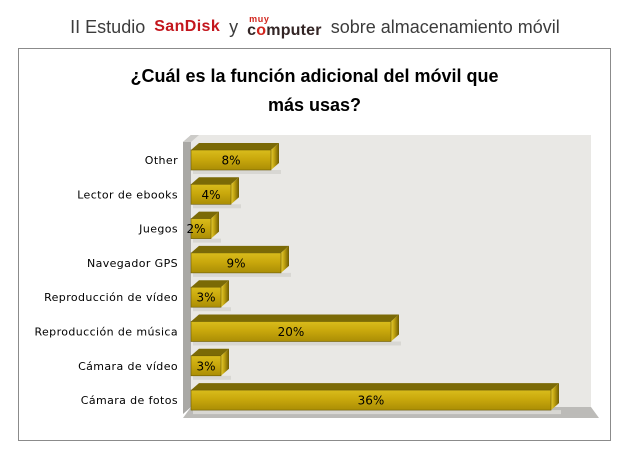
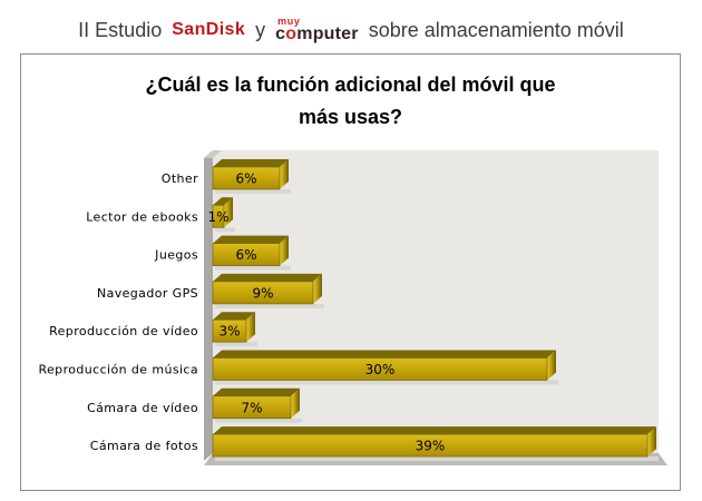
Other: 8% -> 6%
Lector de ebooks: 4% -> 1%
Juegos: 2% -> 6%
Reproducción de música: 20% -> 30%
Cámara de vídeo: 3% -> 7%
Cámara de fotos: 36% -> 39%
